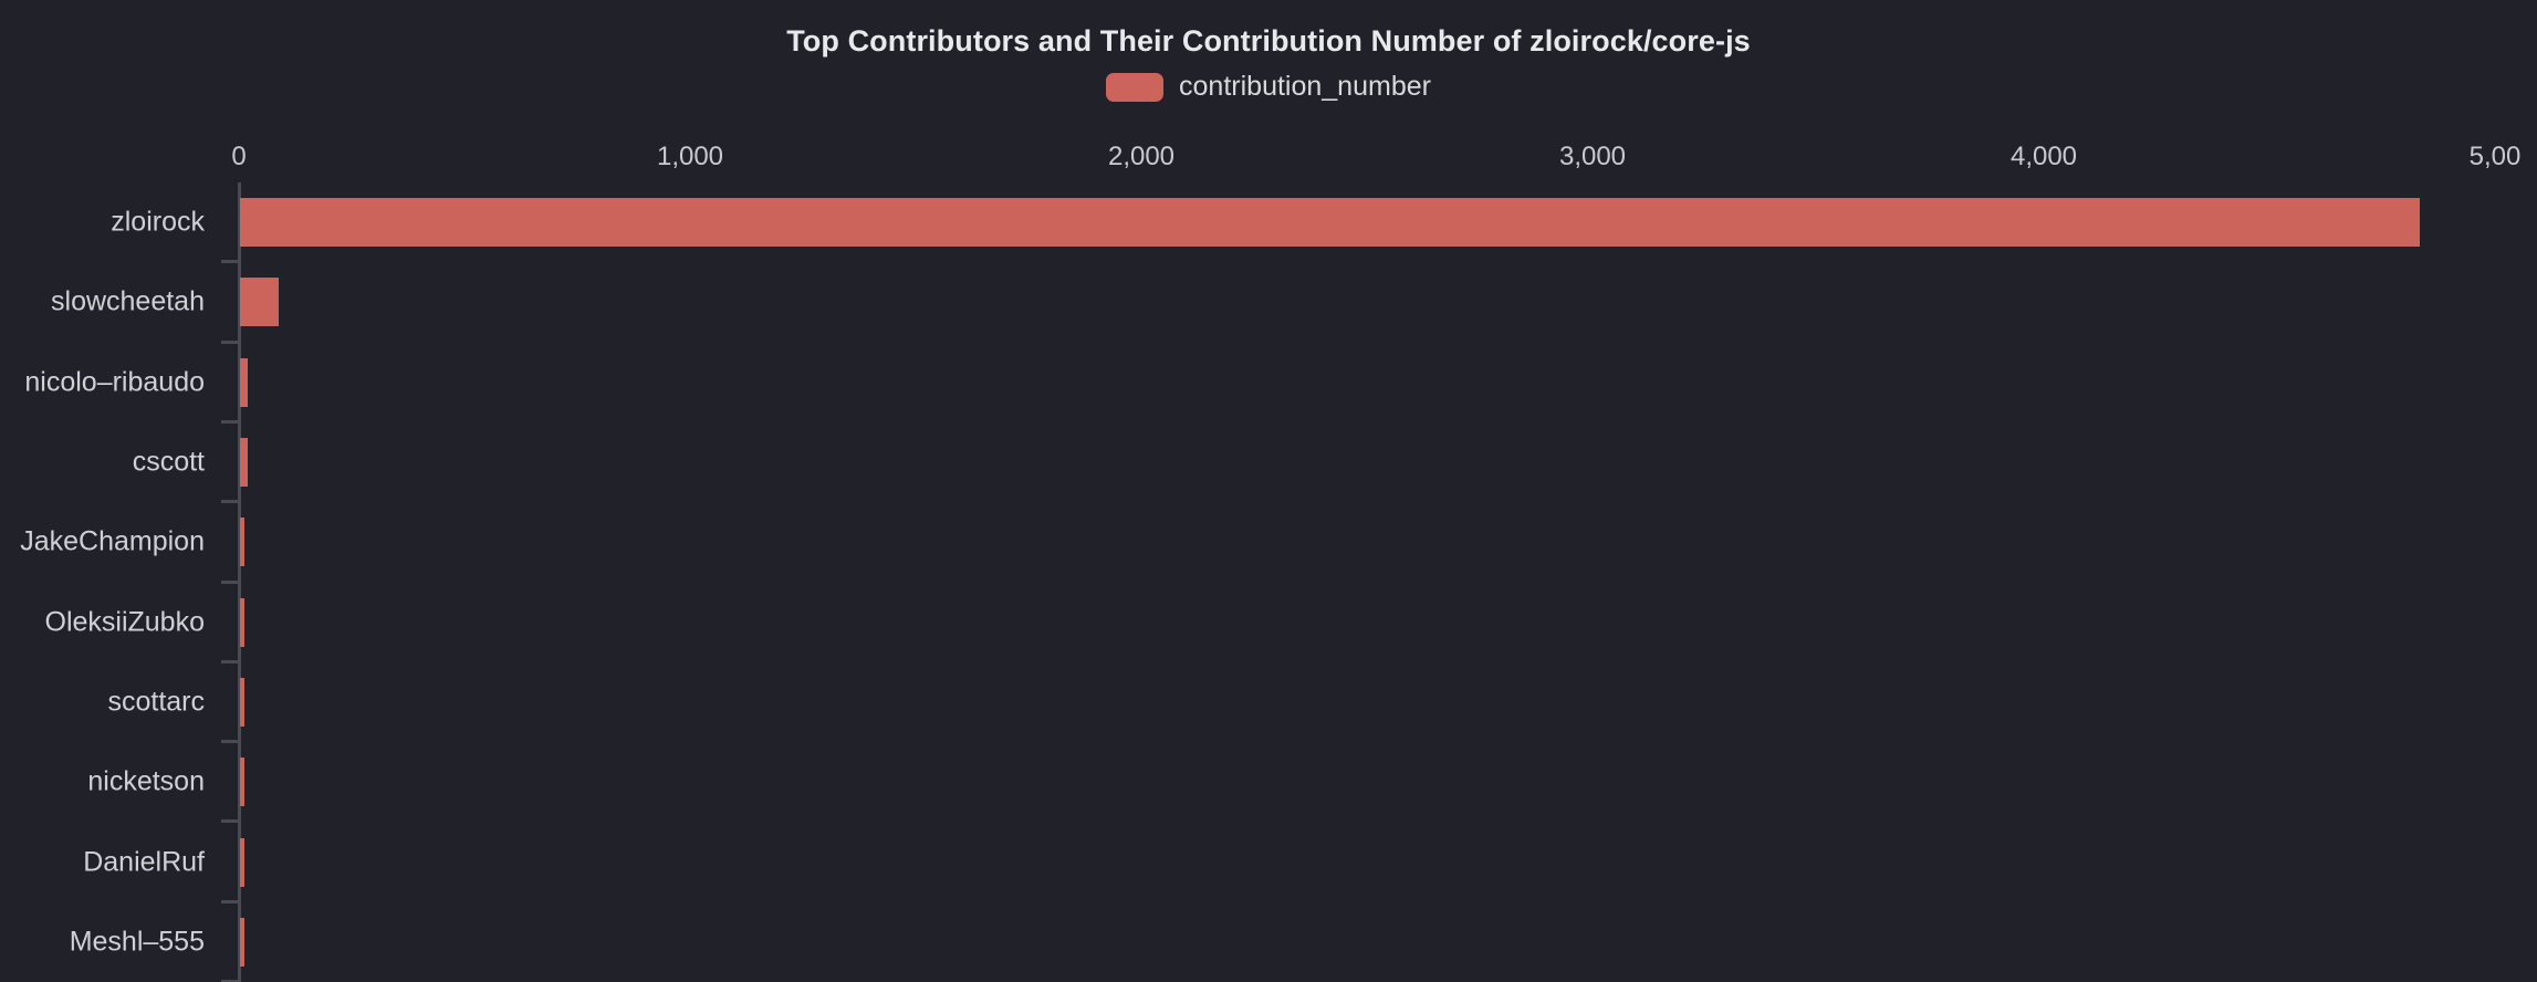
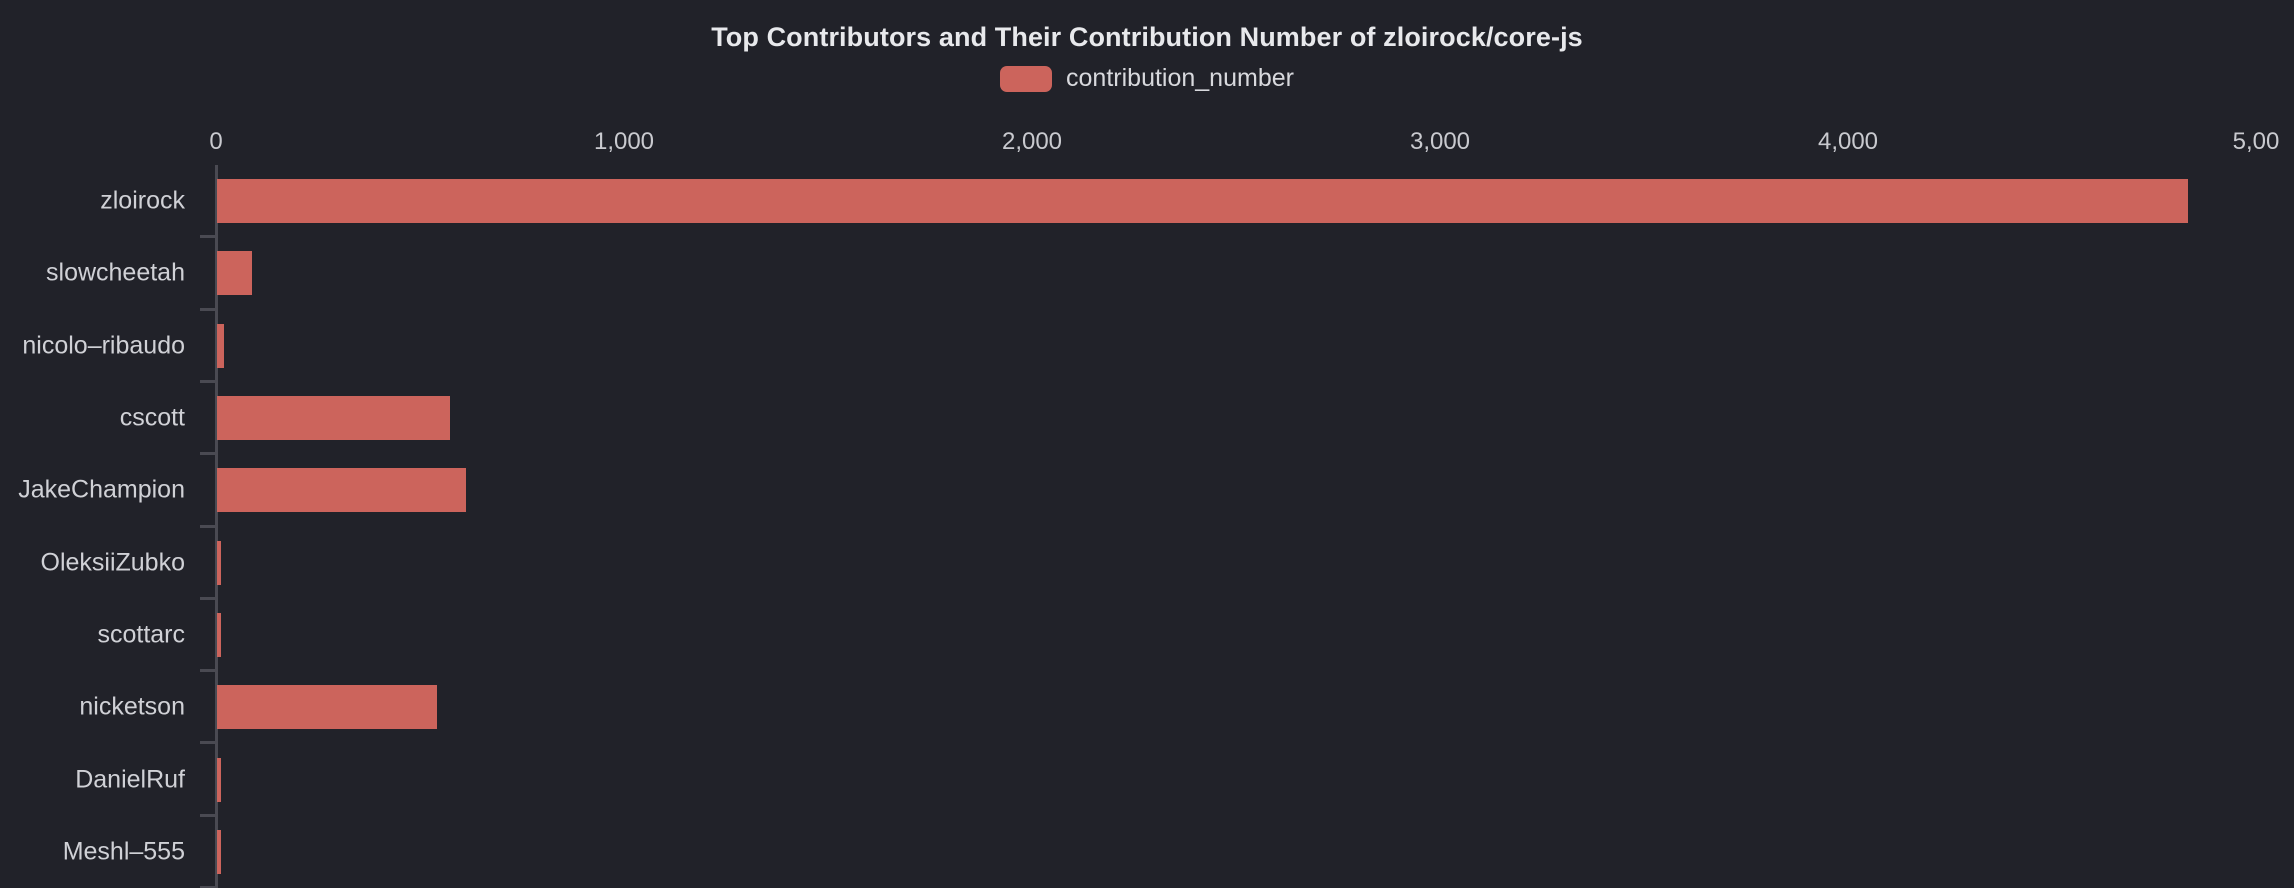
cscott: 20 -> 570
JakeChampion: 10 -> 610
nicketson: 10 -> 540
